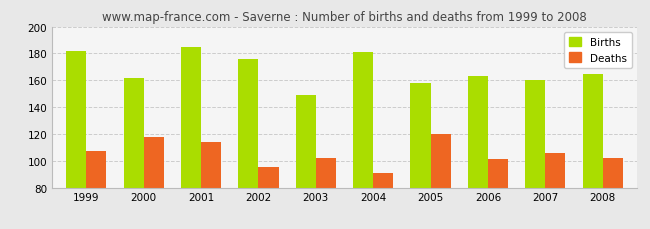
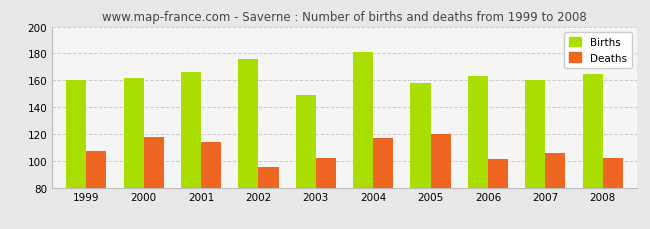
Births/1999: 182 -> 160
Births/2001: 185 -> 166
Deaths/2004: 91 -> 117
